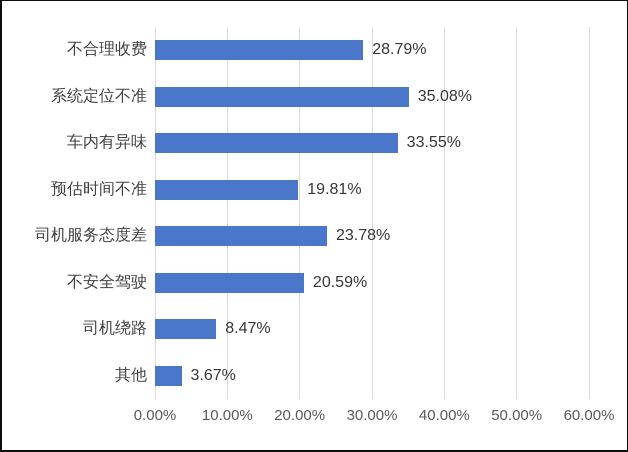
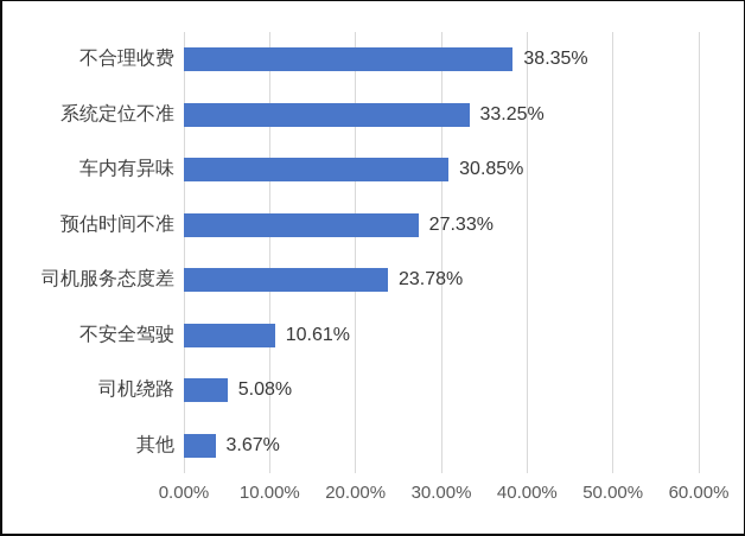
不合理收费: 28.79% -> 38.35%
系统定位不准: 35.08% -> 33.25%
车内有异味: 33.55% -> 30.85%
预估时间不准: 19.81% -> 27.33%
不安全驾驶: 20.59% -> 10.61%
司机绕路: 8.47% -> 5.08%
